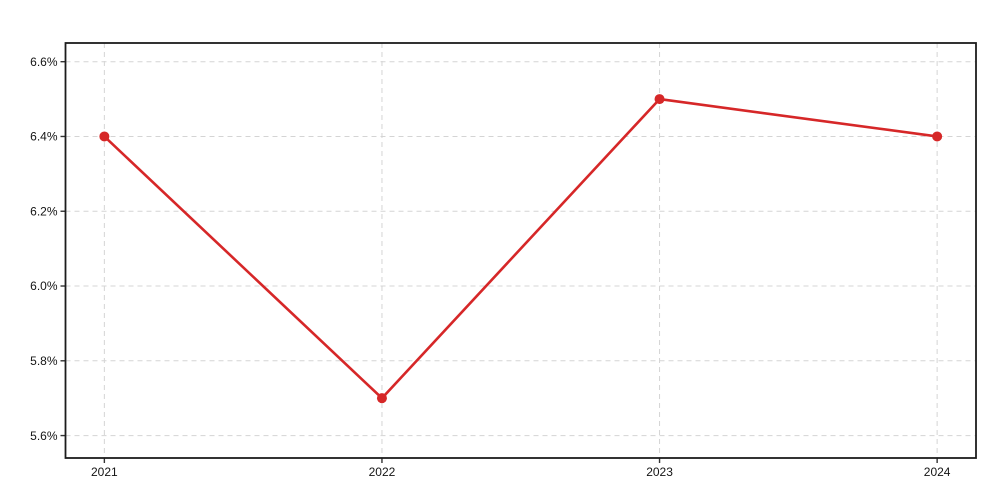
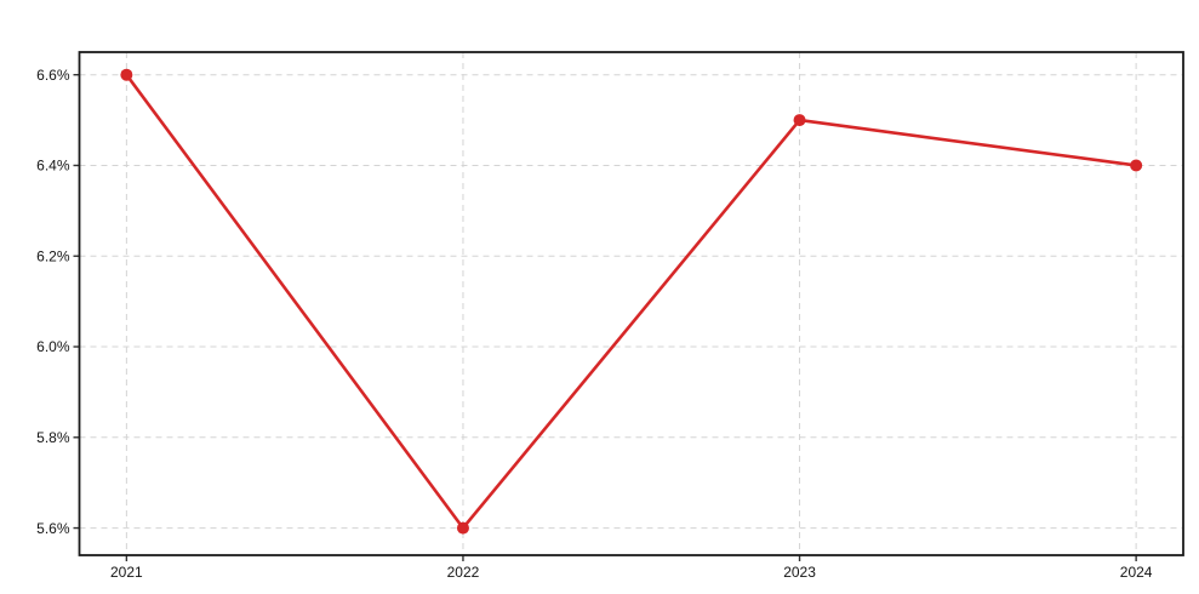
2021: 6.4% -> 6.6%
2022: 5.7% -> 5.6%
